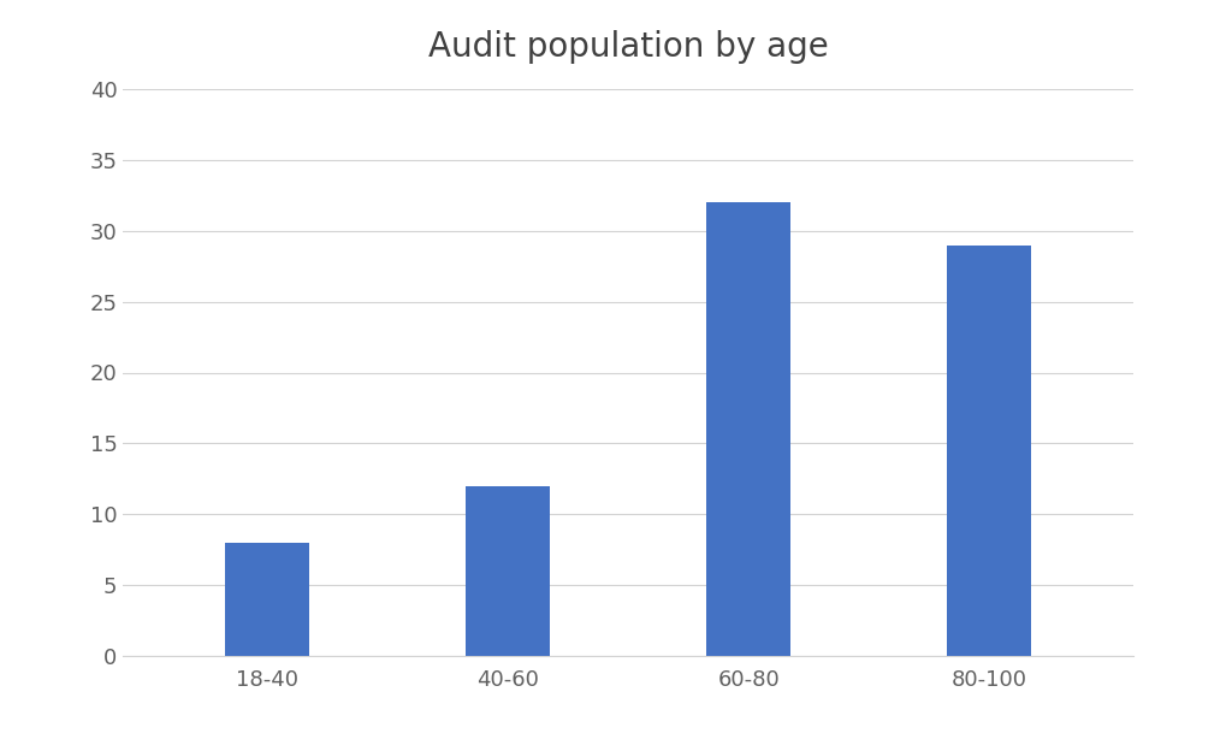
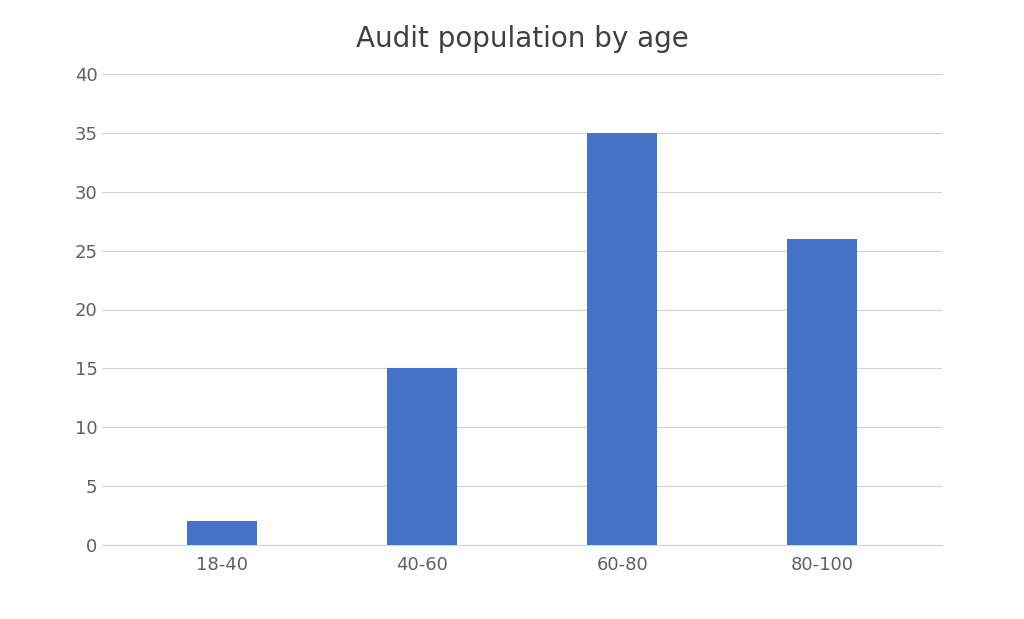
18-40: 8 -> 2
40-60: 12 -> 15
60-80: 32 -> 35
80-100: 29 -> 26
